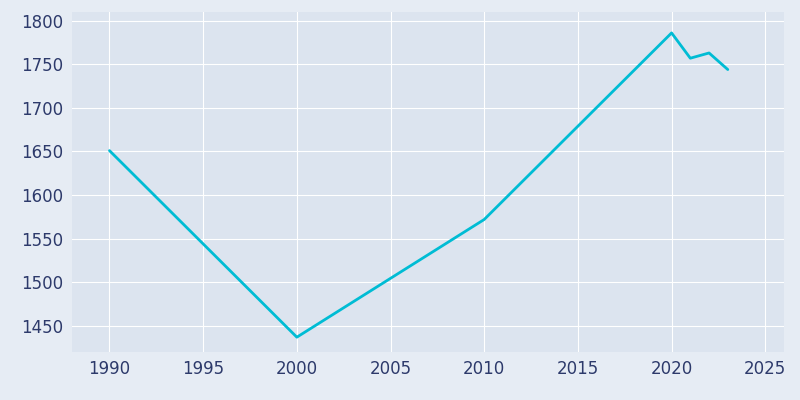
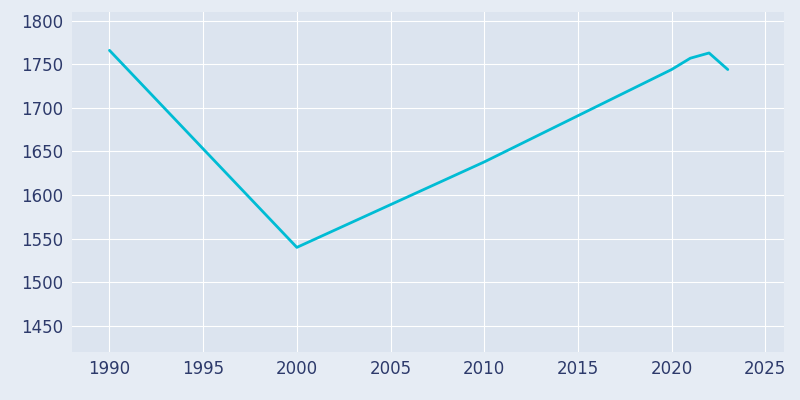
1990: 1651 -> 1766
2000: 1437 -> 1540
2010: 1572 -> 1638
2020: 1786 -> 1744
